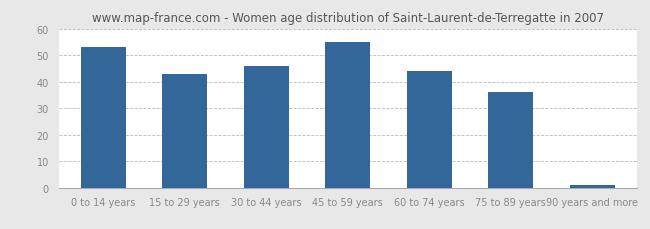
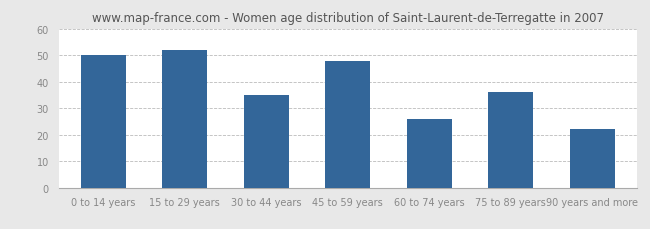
0 to 14 years: 53 -> 50
15 to 29 years: 43 -> 52
30 to 44 years: 46 -> 35
45 to 59 years: 55 -> 48
60 to 74 years: 44 -> 26
90 years and more: 1 -> 22
